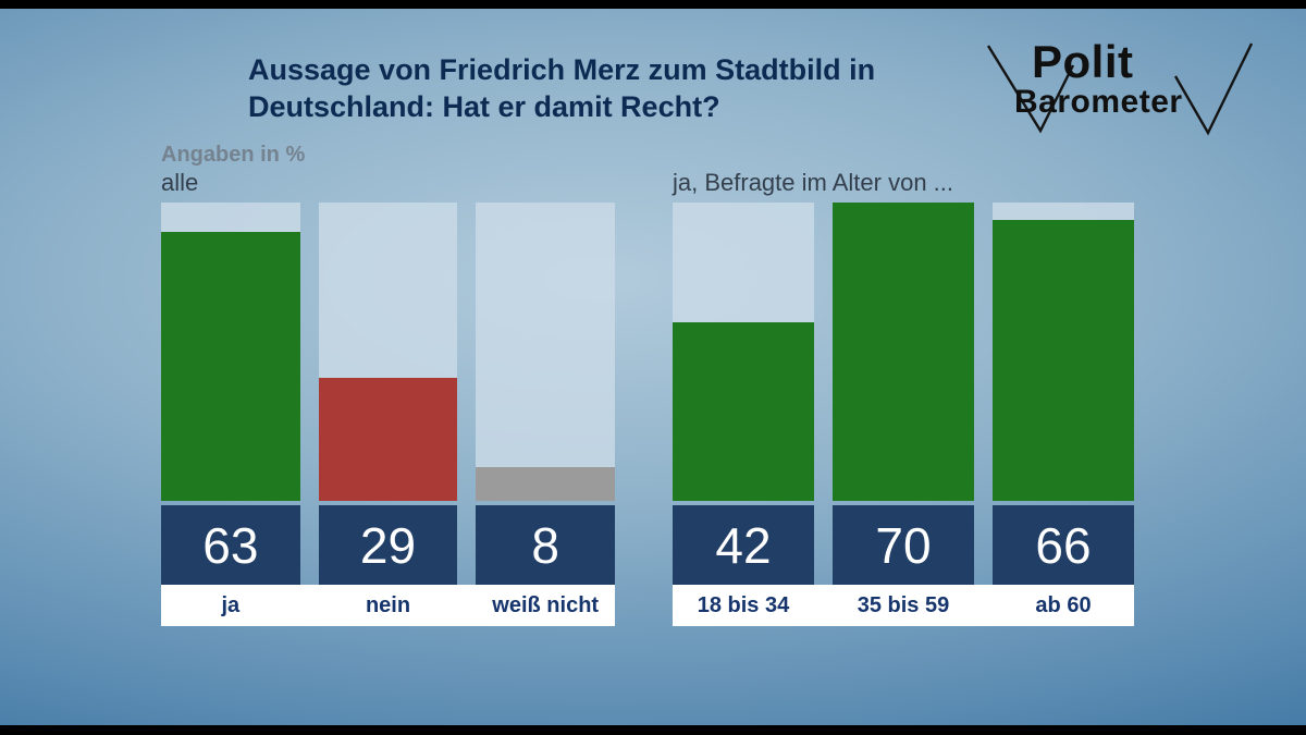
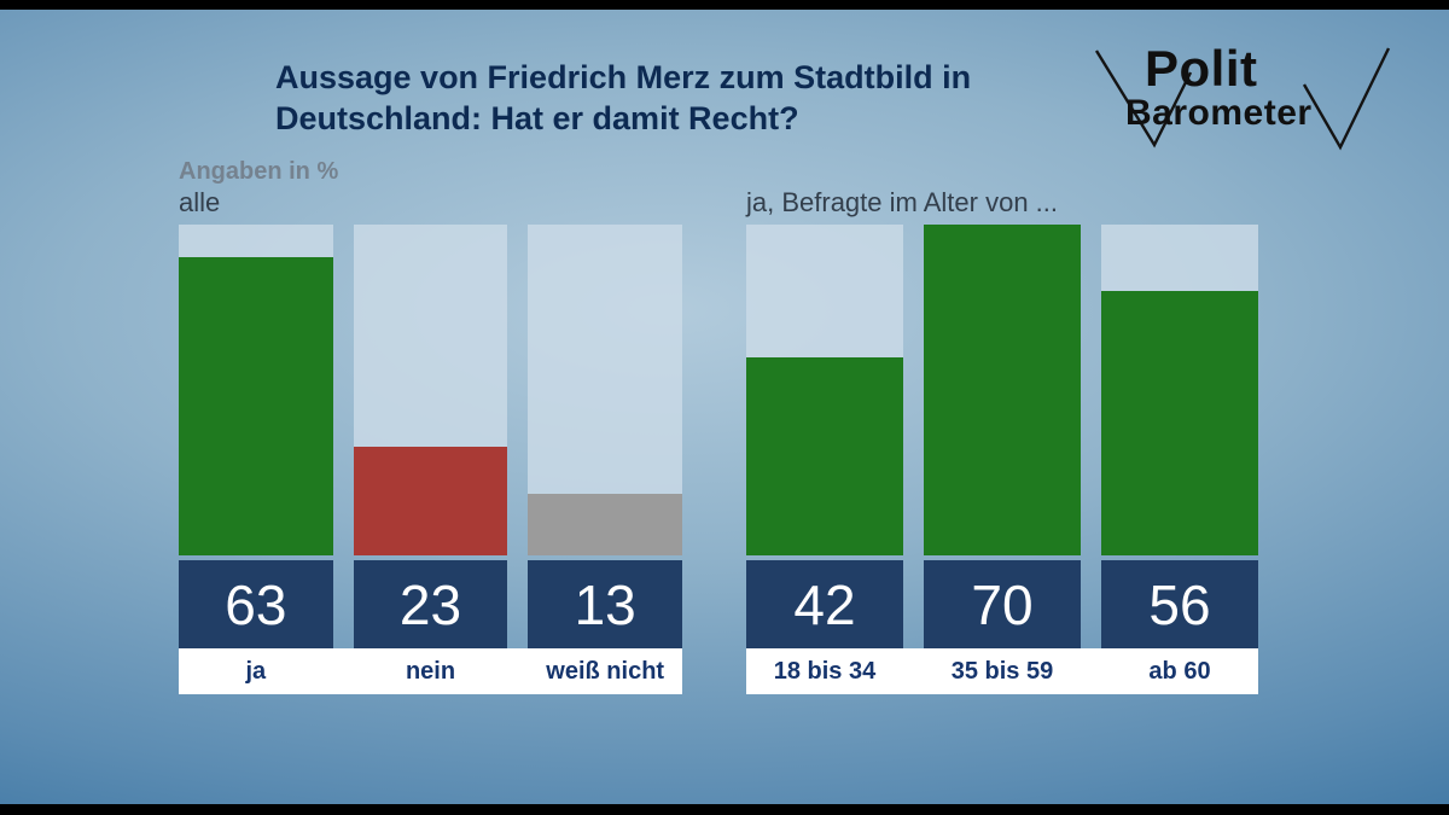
alle/nein: 29 -> 23
alle/weiß nicht: 8 -> 13
ja, Befragte im Alter von .../ab 60: 66 -> 56
